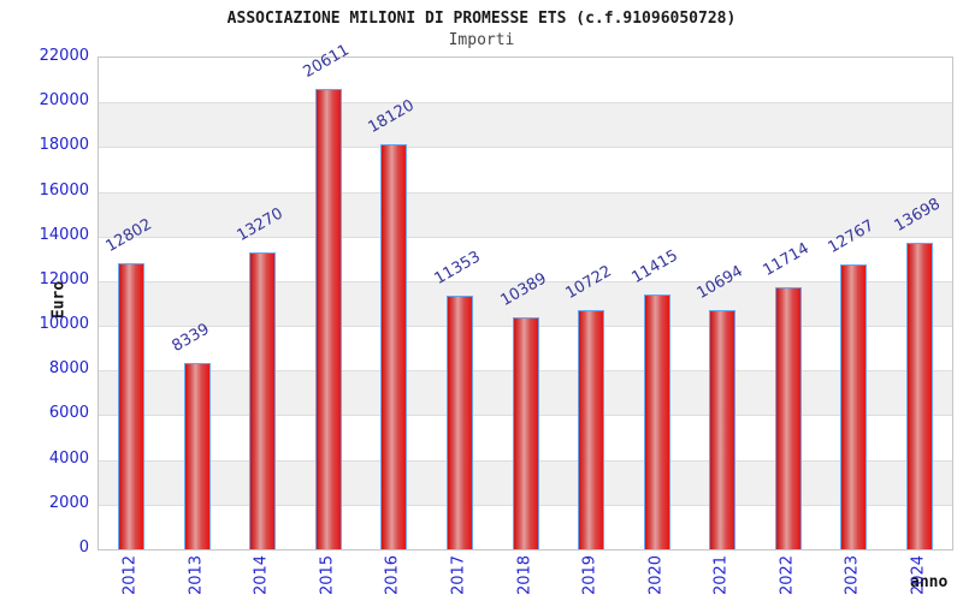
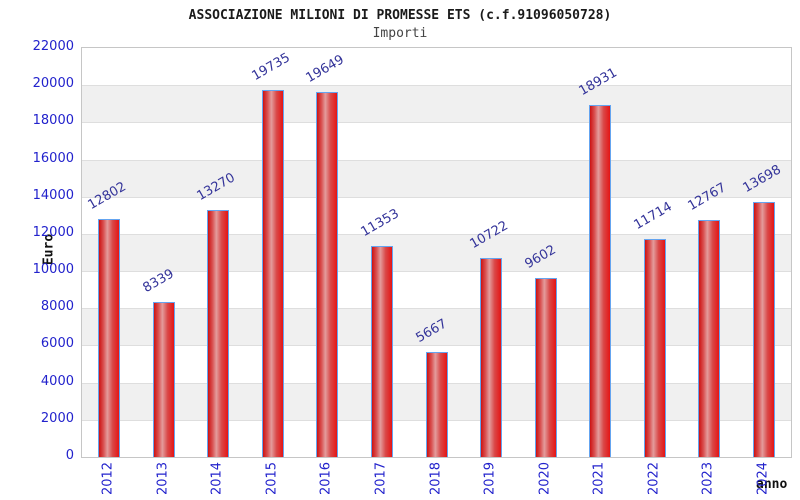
2015: 20611 -> 19735
2016: 18120 -> 19649
2018: 10389 -> 5667
2020: 11415 -> 9602
2021: 10694 -> 18931
